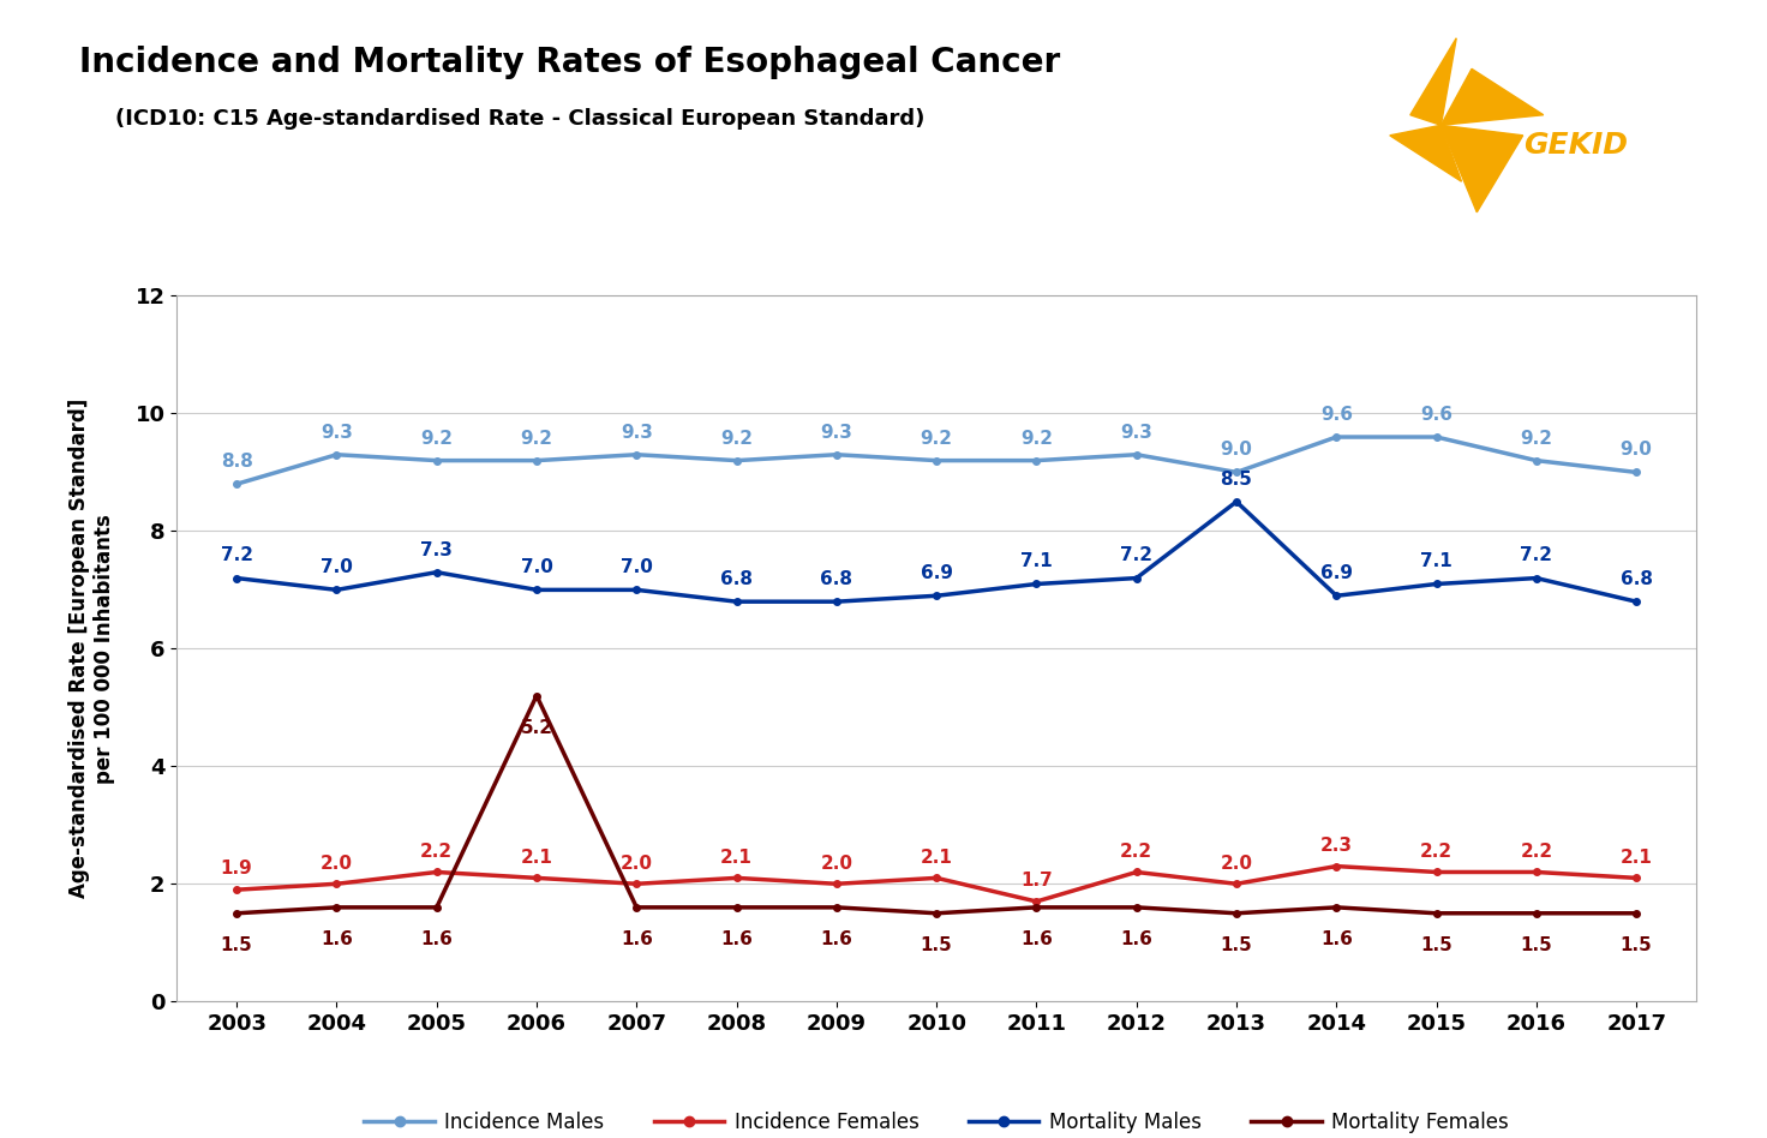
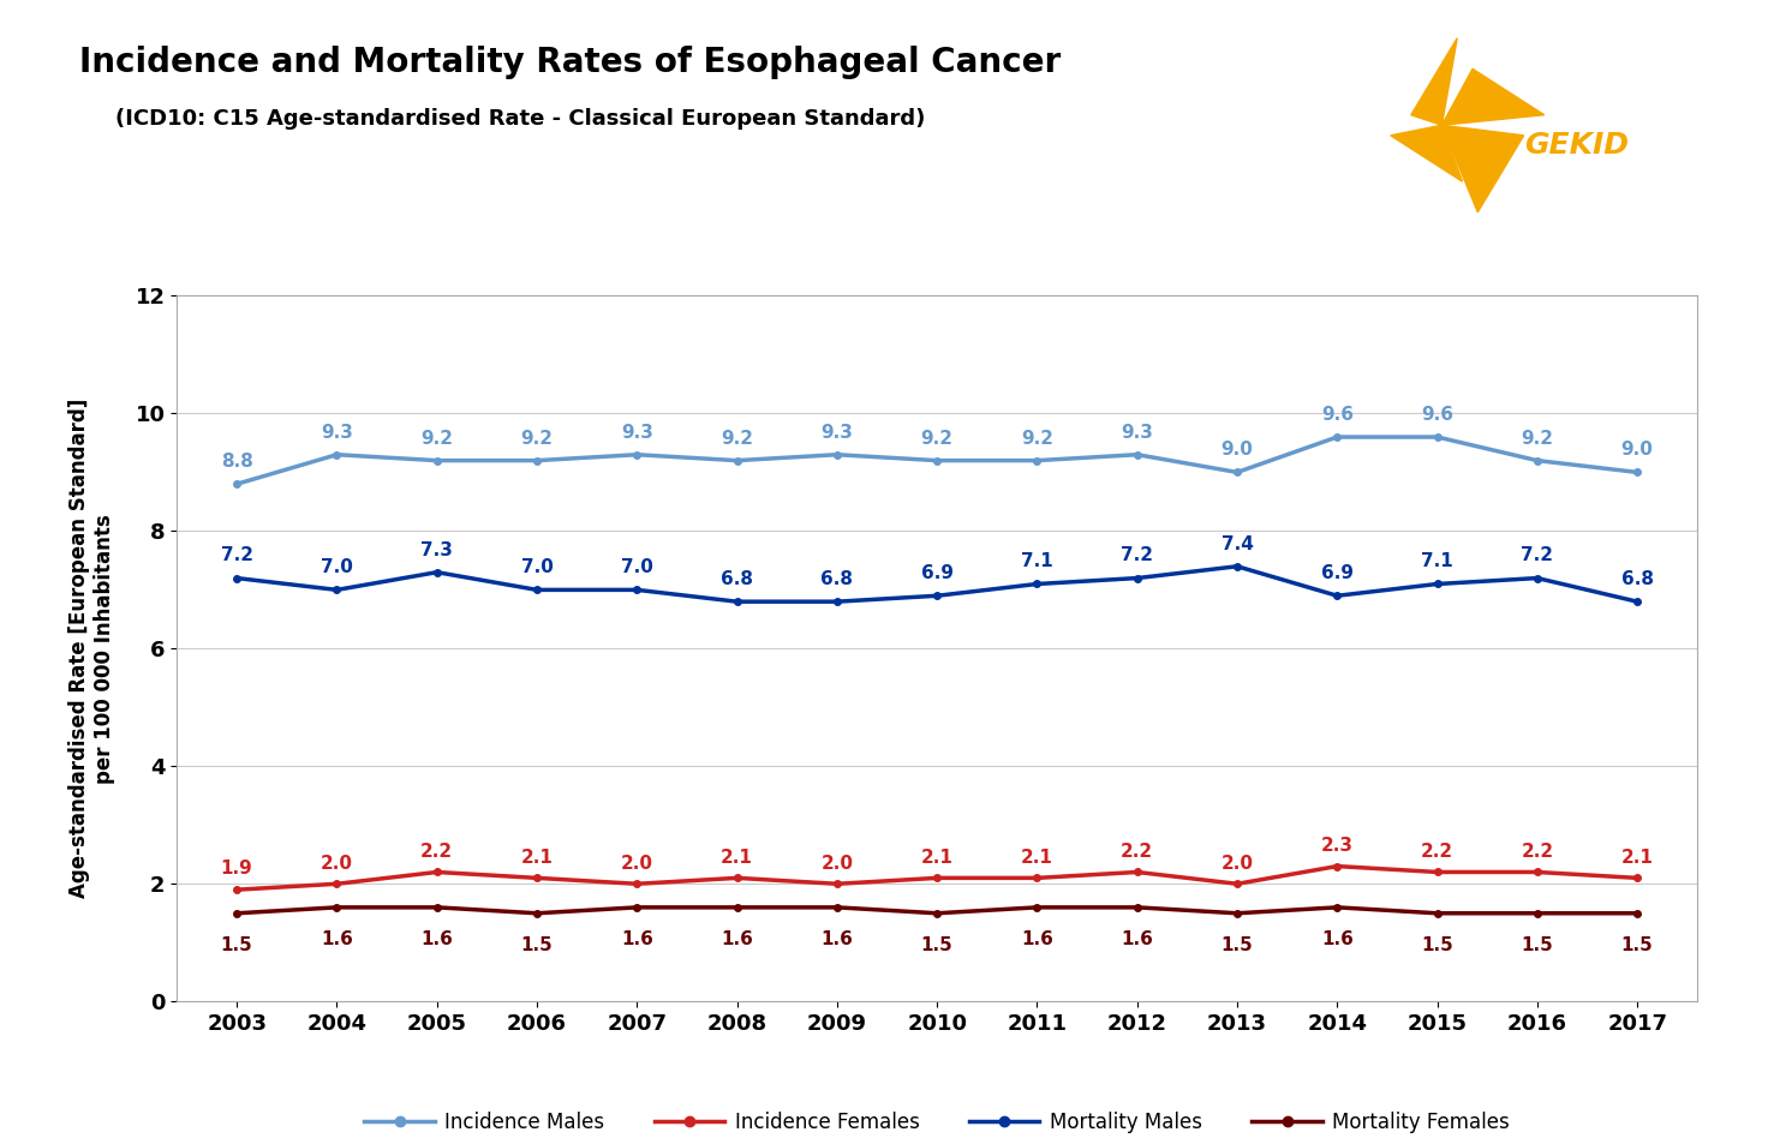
Mortality Females/2006: 5.2 -> 1.5
Incidence Females/2011: 1.7 -> 2.1
Mortality Males/2013: 8.5 -> 7.4
